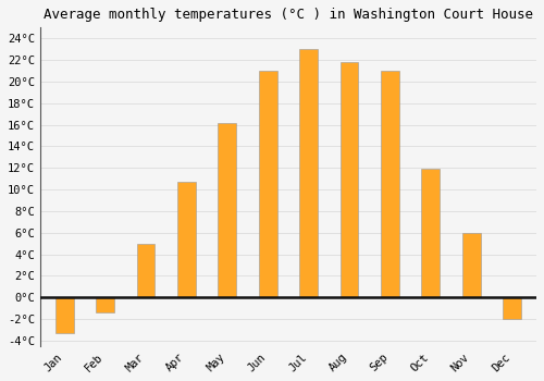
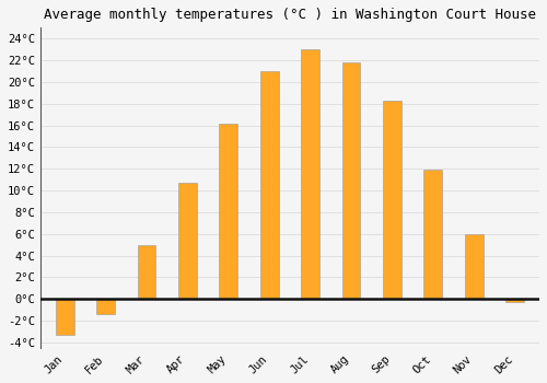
Sep: 21.0°C -> 18.3°C
Dec: -2.0°C -> -0.3°C
